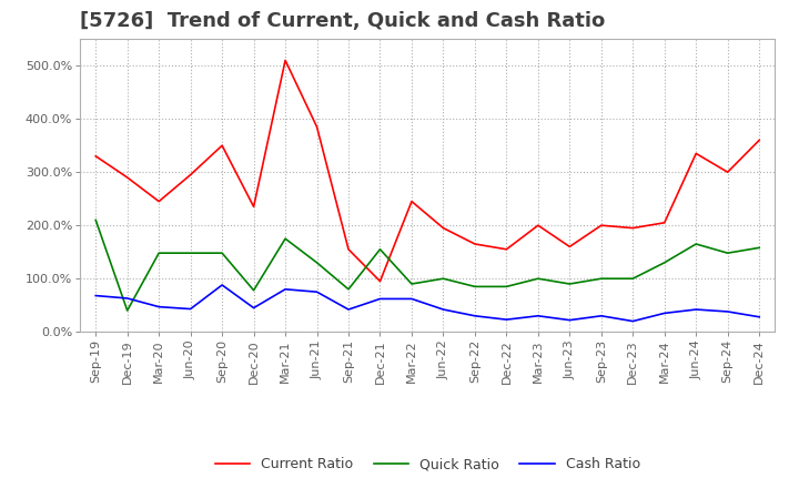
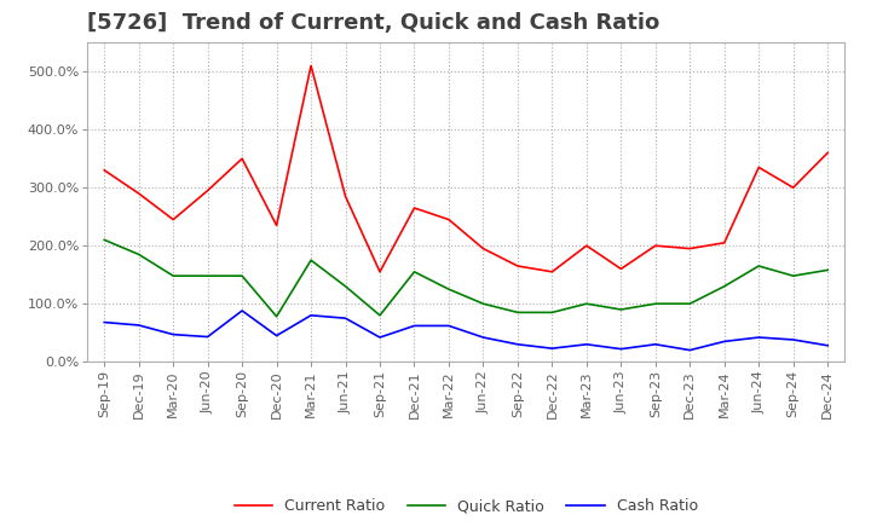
Quick Ratio/Dec-19: 40% -> 185%
Current Ratio/Jun-21: 385% -> 285%
Current Ratio/Dec-21: 95% -> 265%
Quick Ratio/Mar-22: 90% -> 125%
